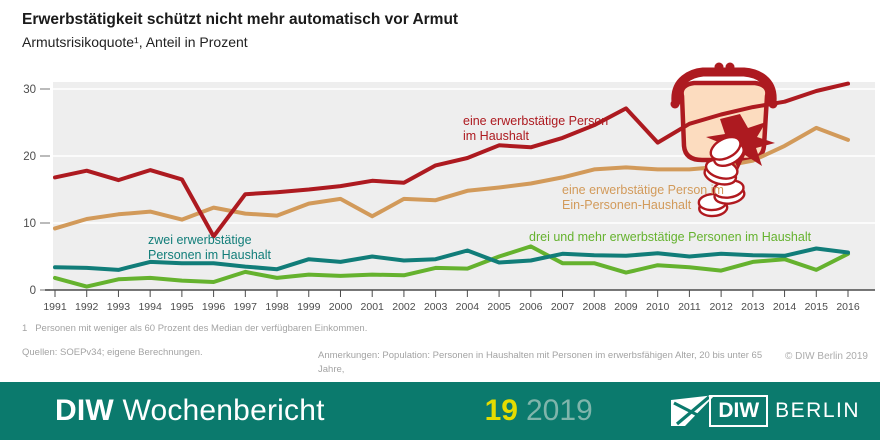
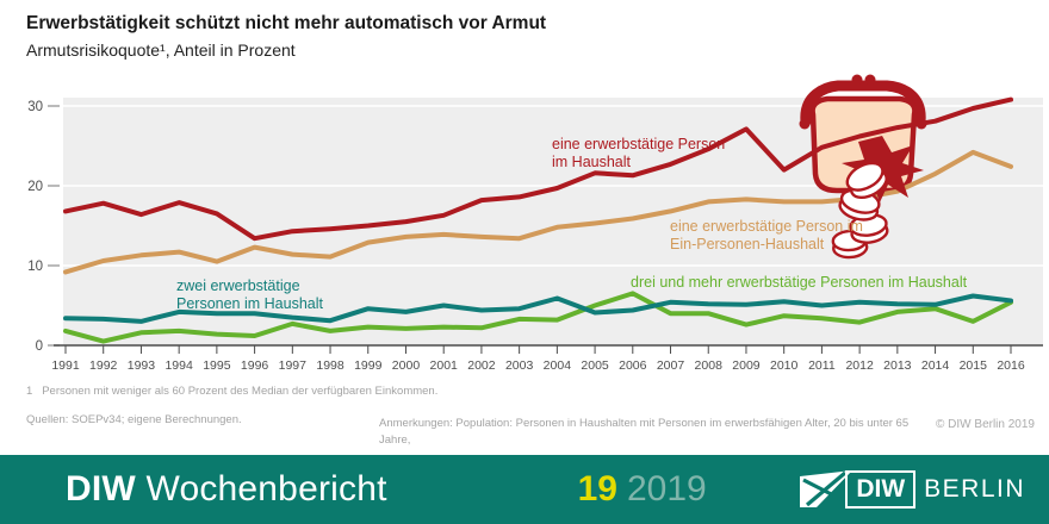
eine erwerbstätige Person im Haushalt/1996: 8 -> 13
eine erwerbstätige Person im Ein-Personen-Haushalt/2001: 11 -> 14
eine erwerbstätige Person im Haushalt/2002: 16 -> 18
